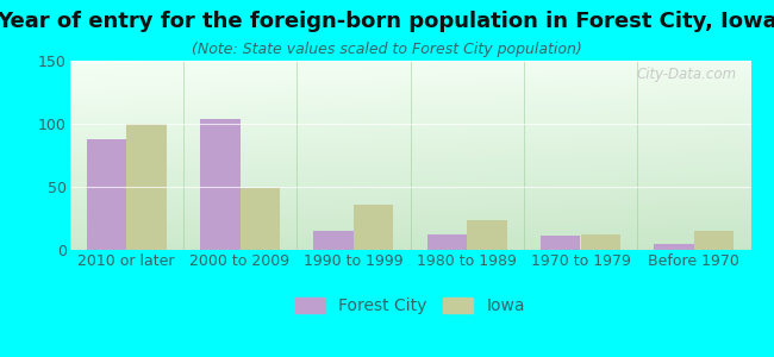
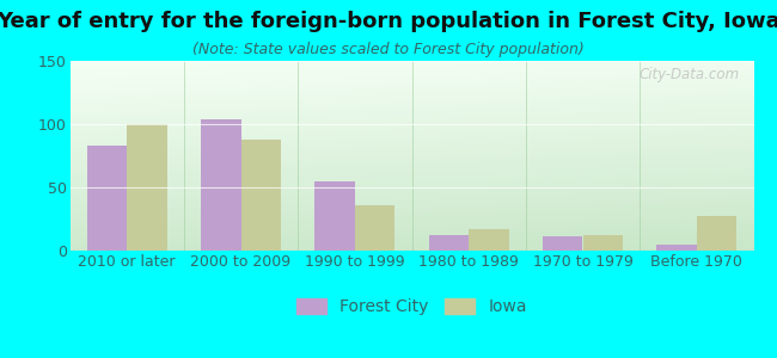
Forest City/2010 or later: 88 -> 83
Iowa/2000 to 2009: 49 -> 88
Forest City/1990 to 1999: 15 -> 55
Iowa/1980 to 1989: 24 -> 17
Iowa/Before 1970: 15 -> 27
